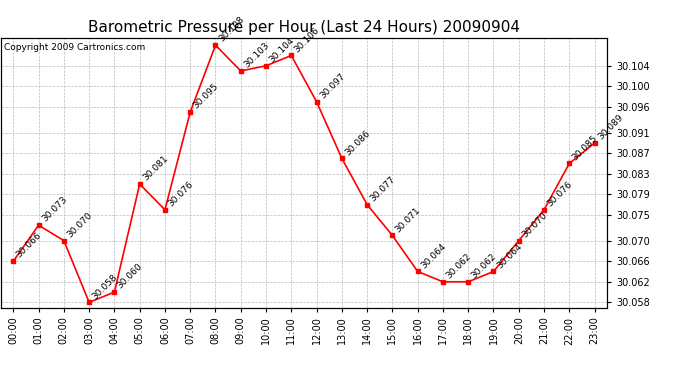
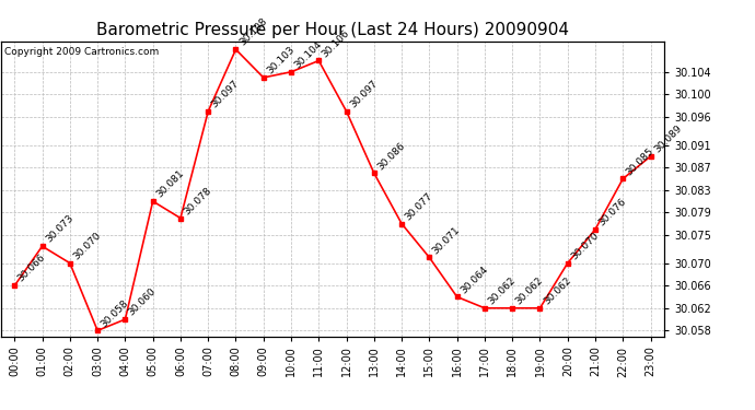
06:00: 30.076 -> 30.078
07:00: 30.095 -> 30.097
19:00: 30.064 -> 30.062
